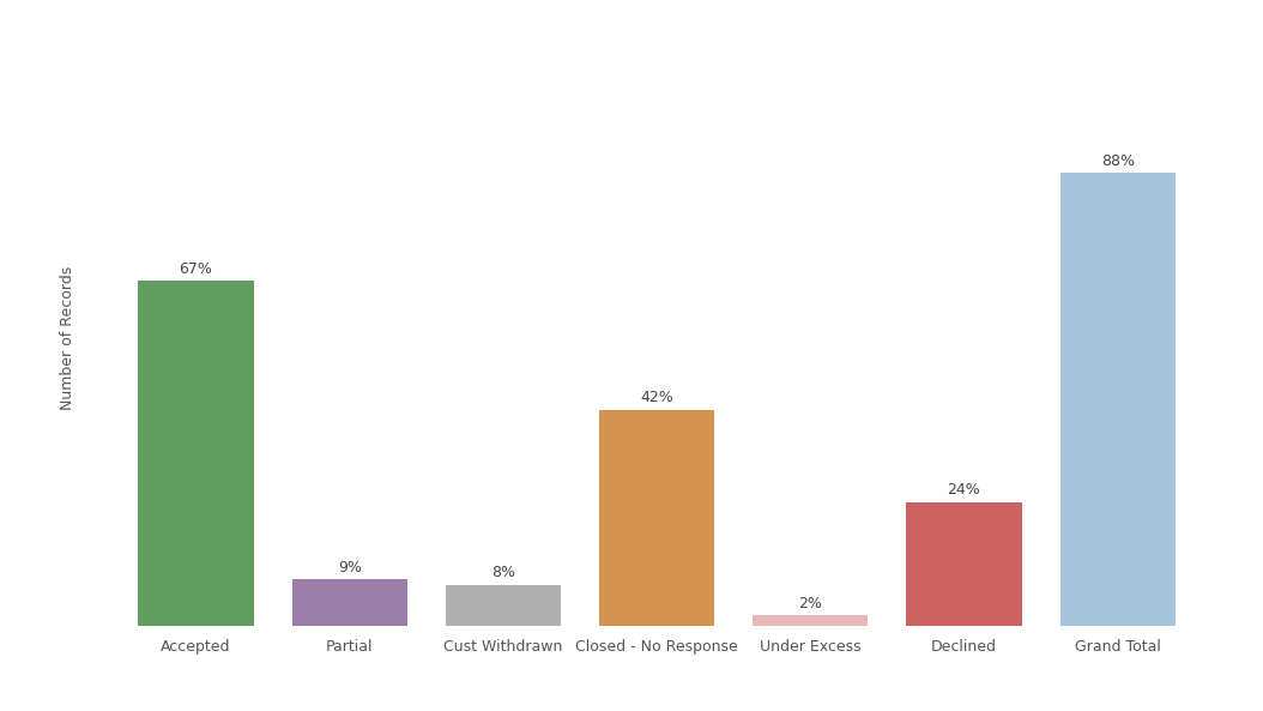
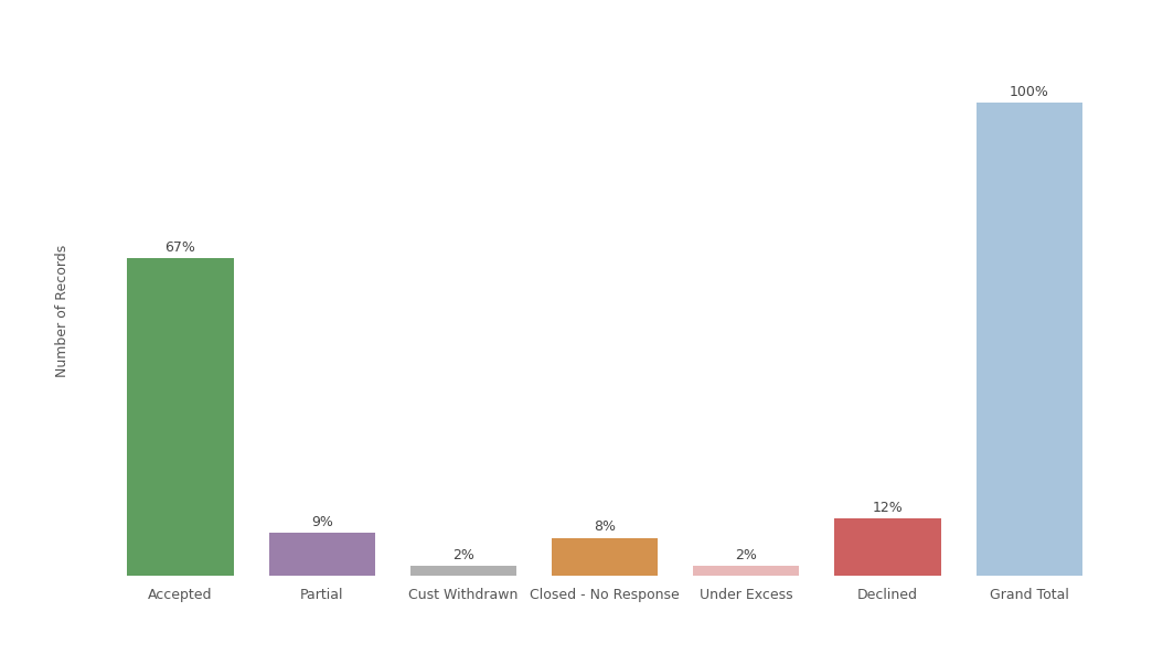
Cust Withdrawn: 8% -> 2%
Closed - No Response: 42% -> 8%
Declined: 24% -> 12%
Grand Total: 88% -> 100%
